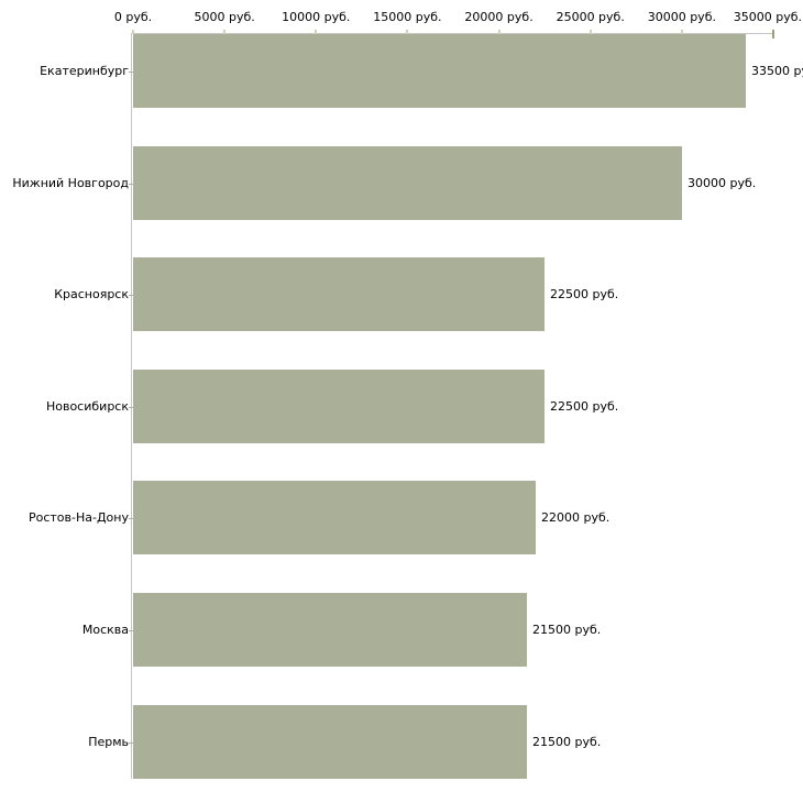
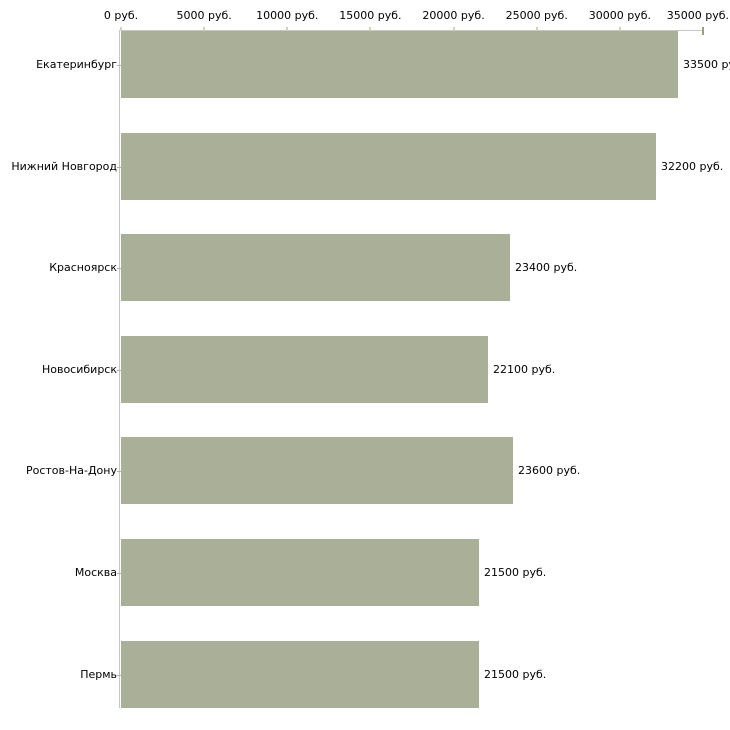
Нижний Новгород: 30000 -> 32200
Красноярск: 22500 -> 23400
Новосибирск: 22500 -> 22100
Ростов-На-Дону: 22000 -> 23600
